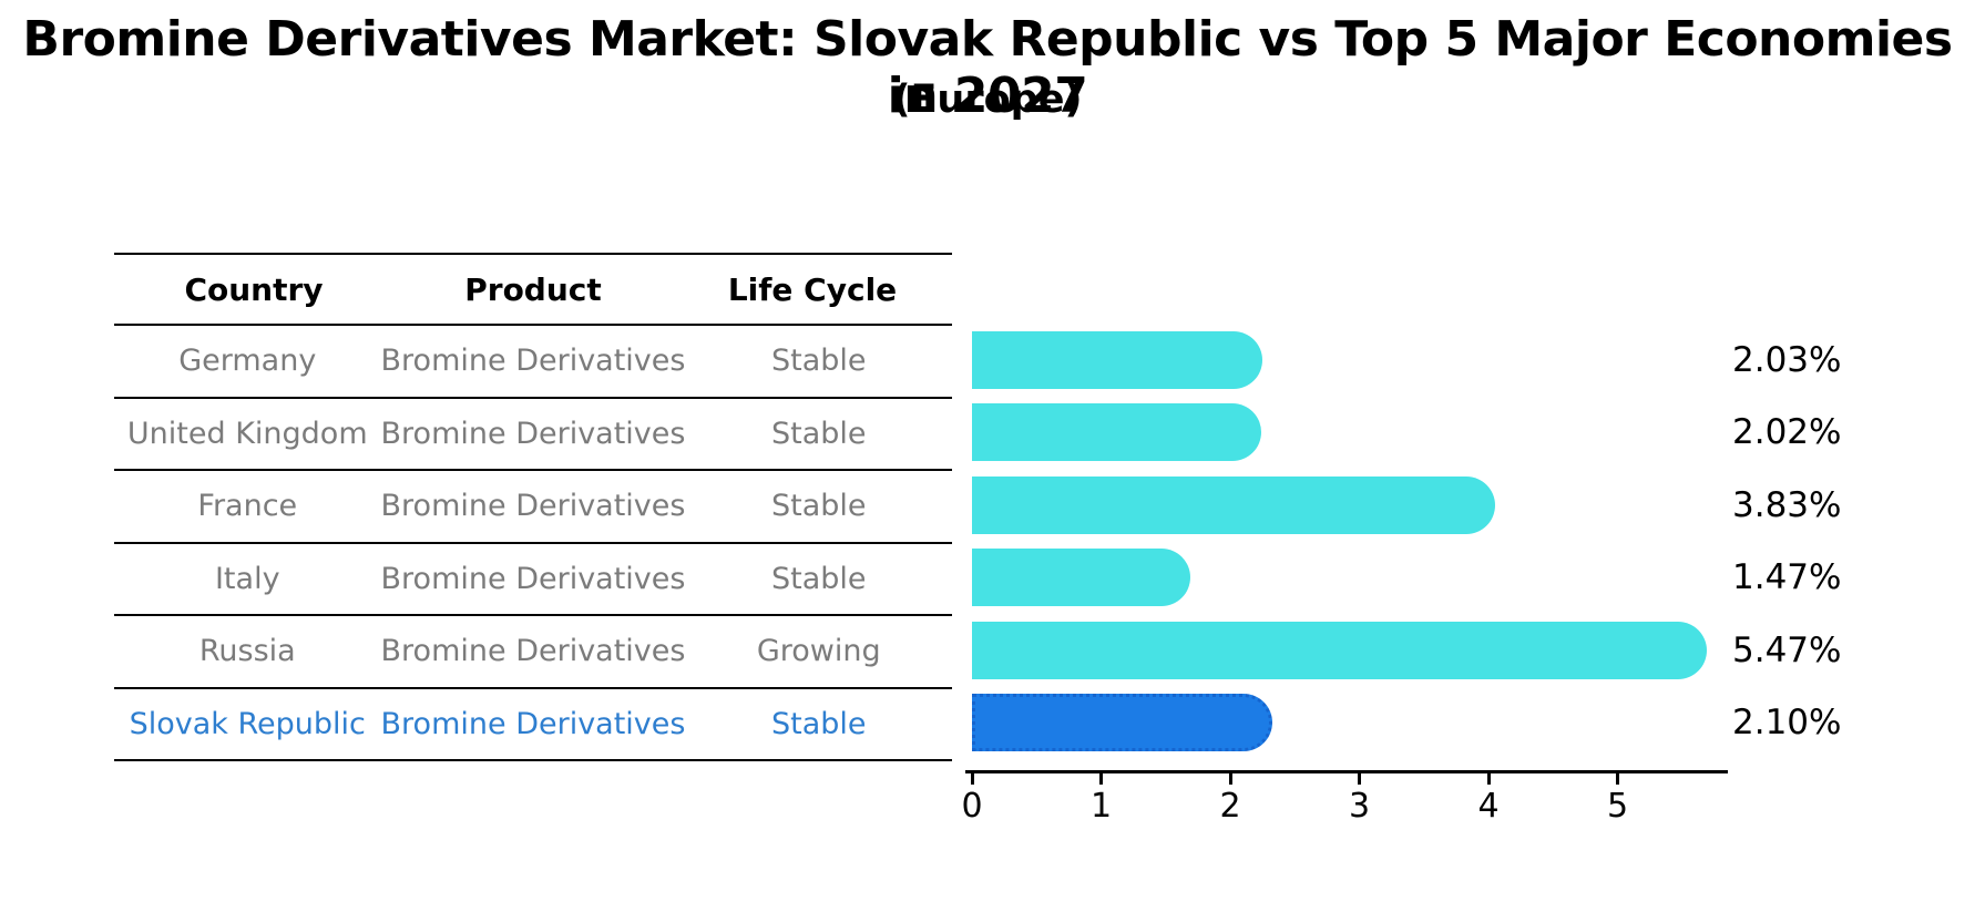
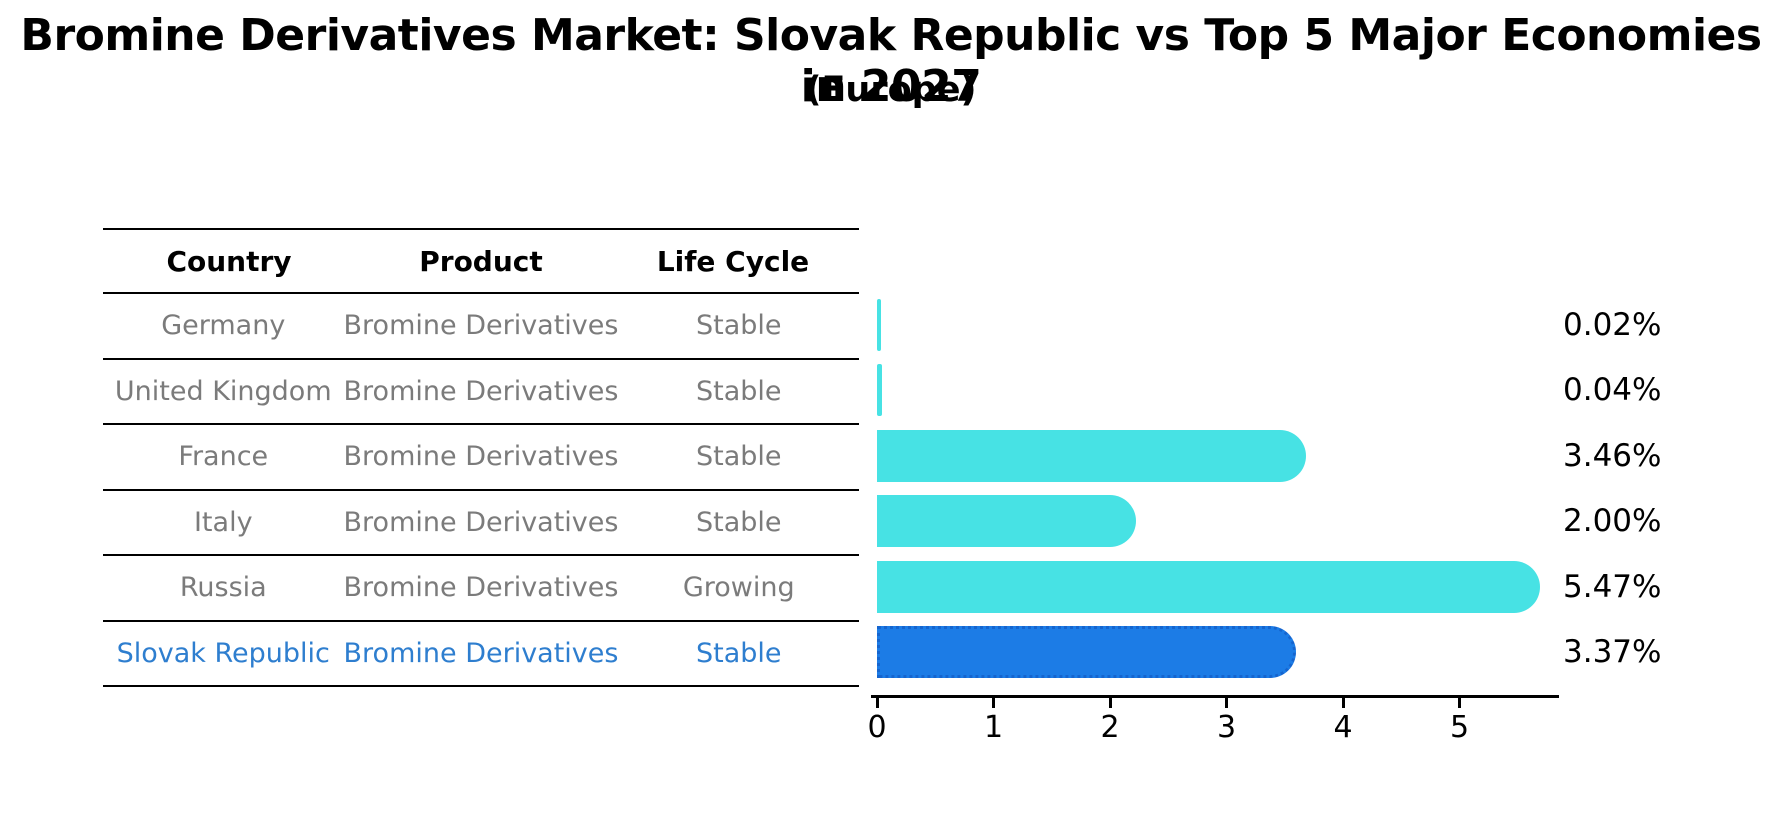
Germany: 2.03% -> 0.02%
United Kingdom: 2.02% -> 0.04%
France: 3.83% -> 3.46%
Italy: 1.47% -> 2.00%
Slovak Republic: 2.10% -> 3.37%
